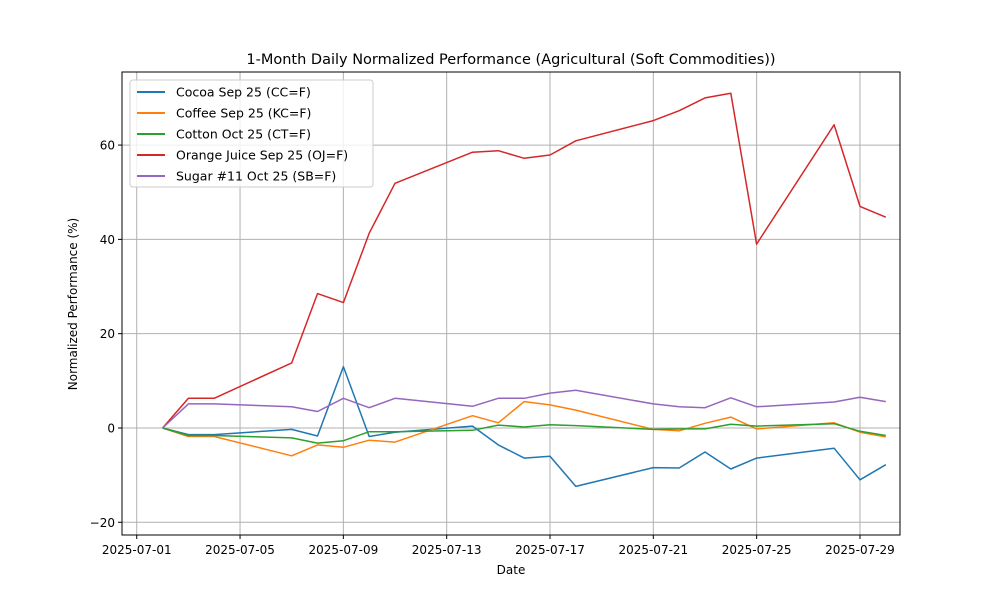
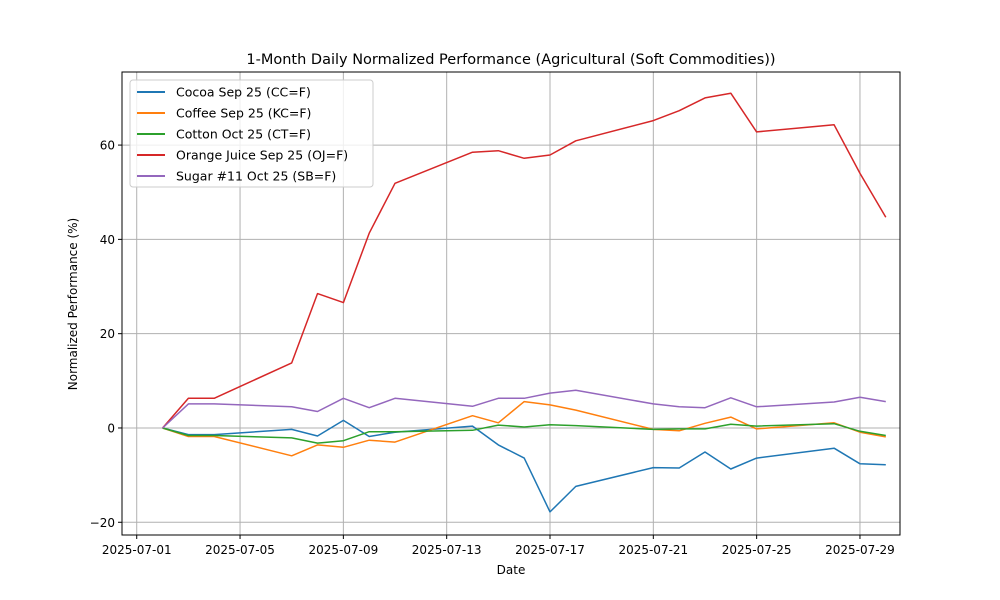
Cocoa Sep 25 (CC=F)/2025-07-09: 13 -> 2
Cocoa Sep 25 (CC=F)/2025-07-17: -6 -> -18
Orange Juice Sep 25 (OJ=F)/2025-07-25: 39 -> 63
Cocoa Sep 25 (CC=F)/2025-07-29: -11 -> -8
Orange Juice Sep 25 (OJ=F)/2025-07-29: 47 -> 54
